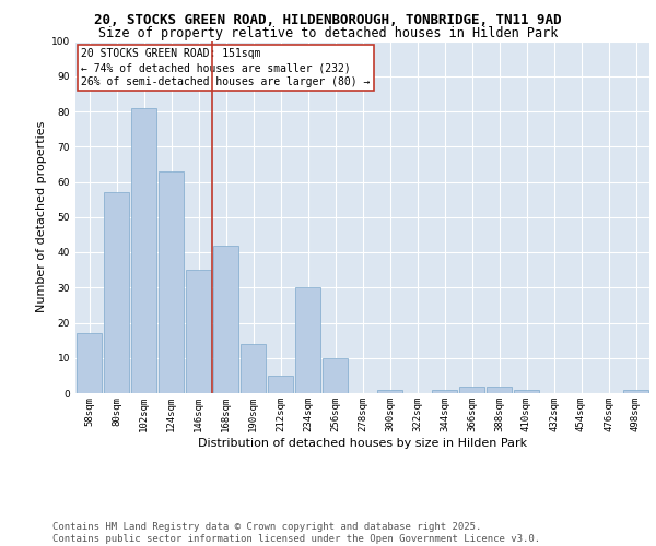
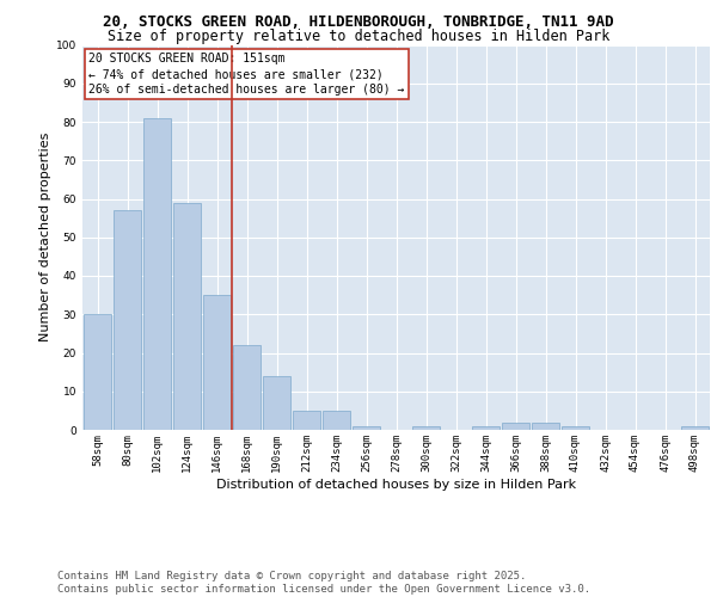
58sqm: 17 -> 30
124sqm: 63 -> 59
168sqm: 42 -> 22
234sqm: 30 -> 5
256sqm: 10 -> 1
